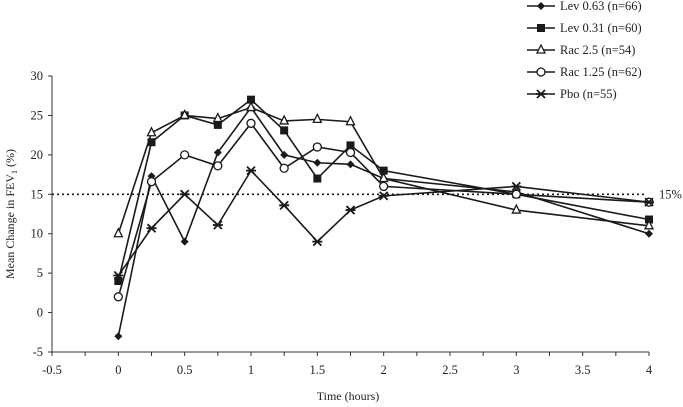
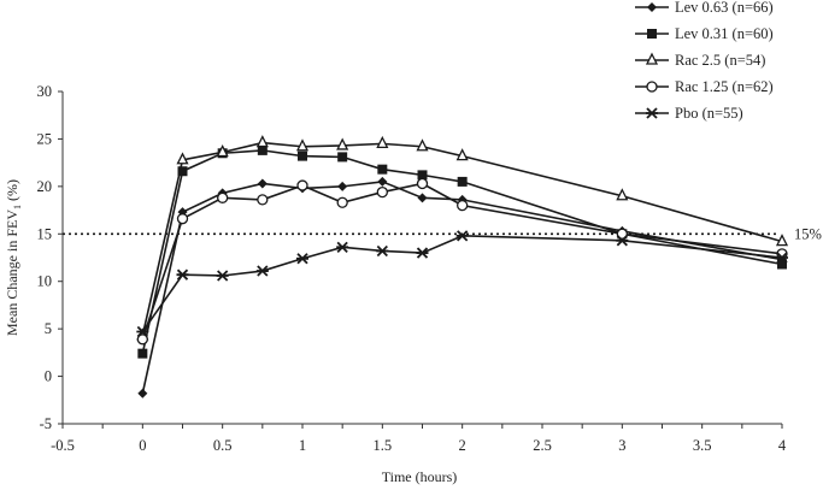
Lev 0.63 (n=66)/0: -3 -> -2
Lev 0.31 (n=60)/0: 4 -> 2
Rac 2.5 (n=54)/0: 10 -> 4
Rac 1.25 (n=62)/0: 2 -> 4
Lev 0.63 (n=66)/0.5: 9 -> 19
Lev 0.31 (n=60)/0.5: 25 -> 24
Rac 2.5 (n=54)/0.5: 25 -> 24
Rac 1.25 (n=62)/0.5: 20 -> 19
Pbo (n=55)/0.5: 15 -> 11
Lev 0.63 (n=66)/1: 26 -> 20
Lev 0.31 (n=60)/1: 27 -> 23
Rac 2.5 (n=54)/1: 26 -> 24
Rac 1.25 (n=62)/1: 24 -> 20
Pbo (n=55)/1: 18 -> 12
Lev 0.63 (n=66)/1.5: 19 -> 20
Lev 0.31 (n=60)/1.5: 17 -> 22
Rac 1.25 (n=62)/1.5: 21 -> 19
Pbo (n=55)/1.5: 9 -> 13
Lev 0.63 (n=66)/2: 17 -> 19
Lev 0.31 (n=60)/2: 18 -> 20
Rac 2.5 (n=54)/2: 17 -> 23
Rac 1.25 (n=62)/2: 16 -> 18
Rac 2.5 (n=54)/3: 13 -> 19
Pbo (n=55)/3: 16 -> 14
Lev 0.63 (n=66)/4: 10 -> 12
Rac 2.5 (n=54)/4: 11 -> 14
Rac 1.25 (n=62)/4: 14 -> 13
Pbo (n=55)/4: 14 -> 12
